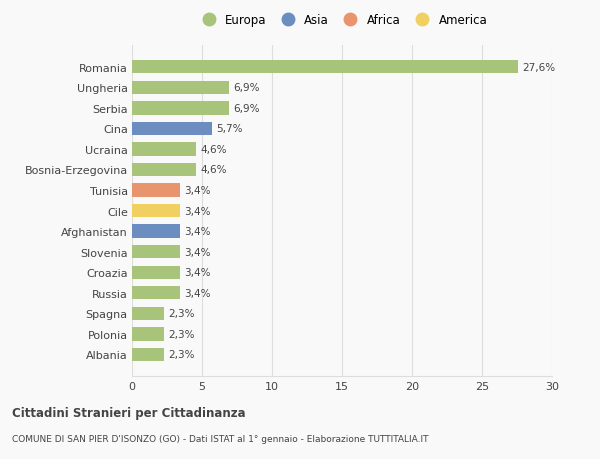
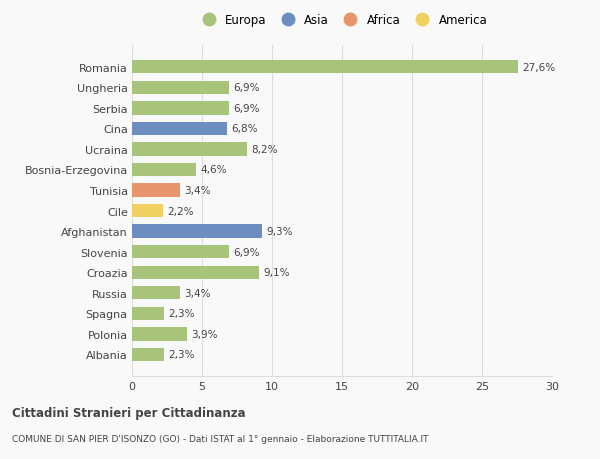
Cina: 5,7% -> 6,8%
Ucraina: 4,6% -> 8,2%
Cile: 3,4% -> 2,2%
Afghanistan: 3,4% -> 9,3%
Slovenia: 3,4% -> 6,9%
Croazia: 3,4% -> 9,1%
Polonia: 2,3% -> 3,9%
